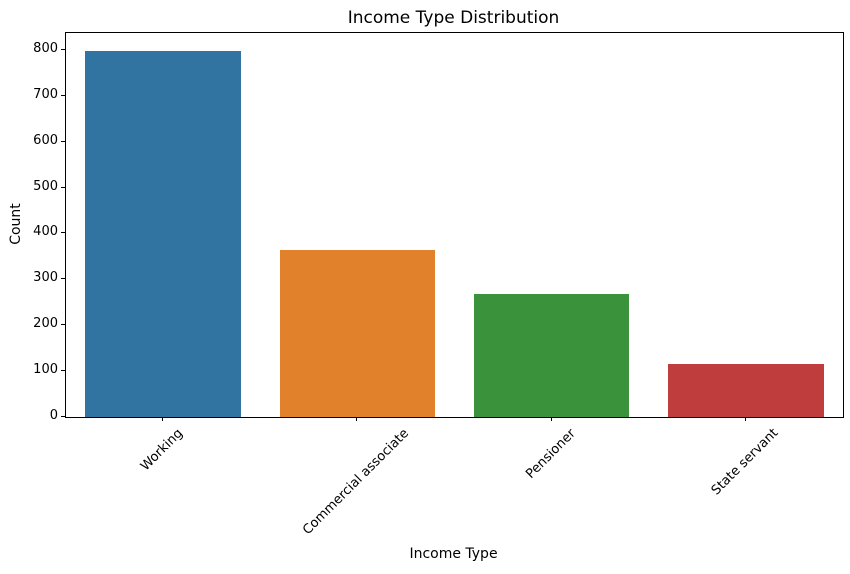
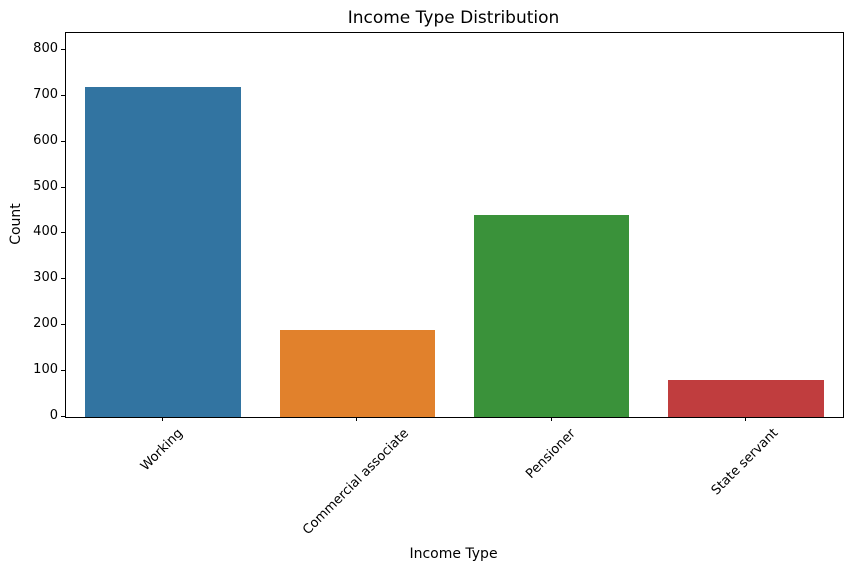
Working: 800 -> 720
Commercial associate: 360 -> 190
Pensioner: 270 -> 440
State servant: 120 -> 80
